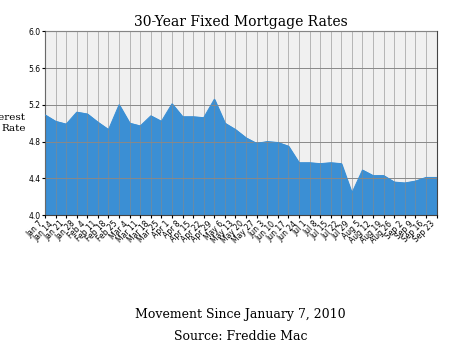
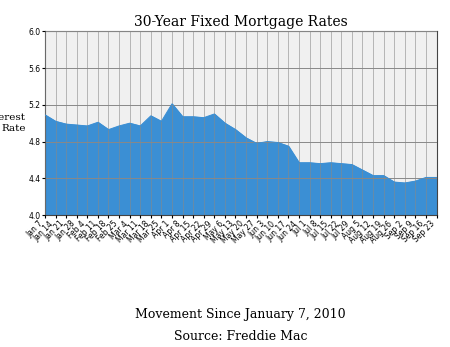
Jan 28: 5.12 -> 4.98
Feb 4: 5.10 -> 4.97
Feb 25: 5.20 -> 4.97
Apr 29: 5.26 -> 5.10
Jul 29: 4.24 -> 4.55
